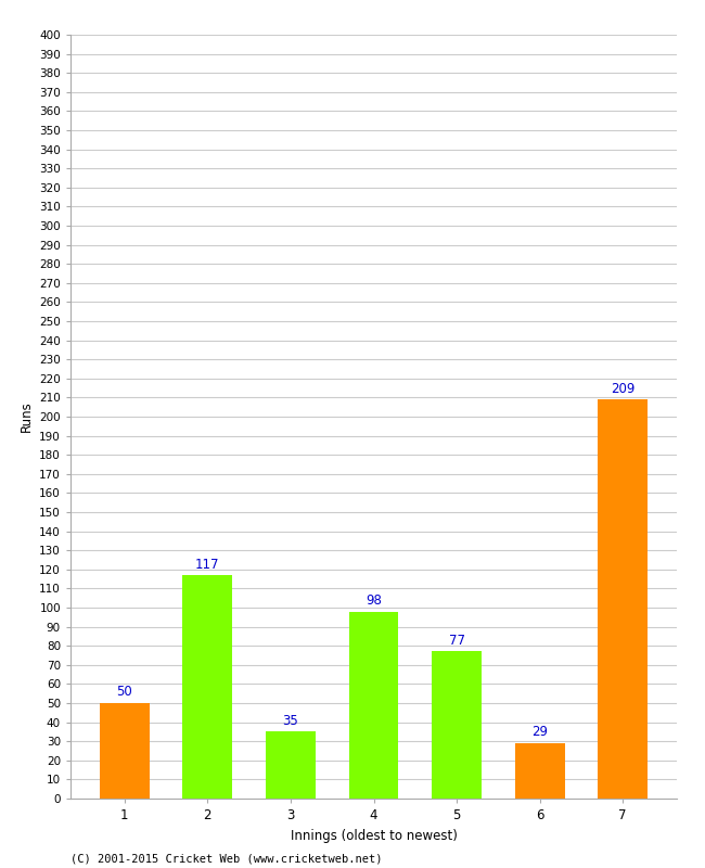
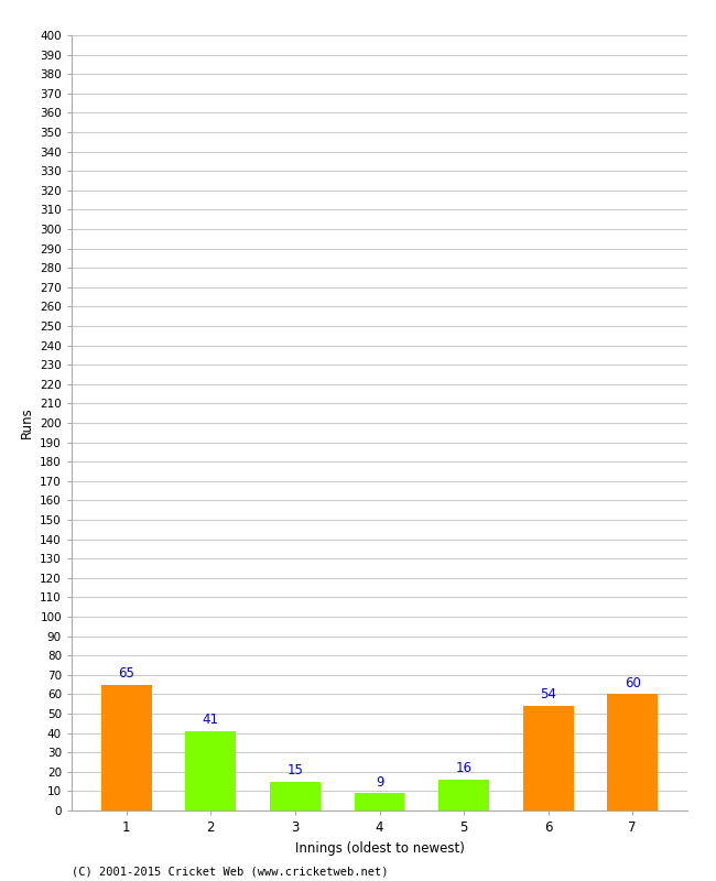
1: 50 -> 65
2: 117 -> 41
3: 35 -> 15
4: 98 -> 9
5: 77 -> 16
6: 29 -> 54
7: 209 -> 60
